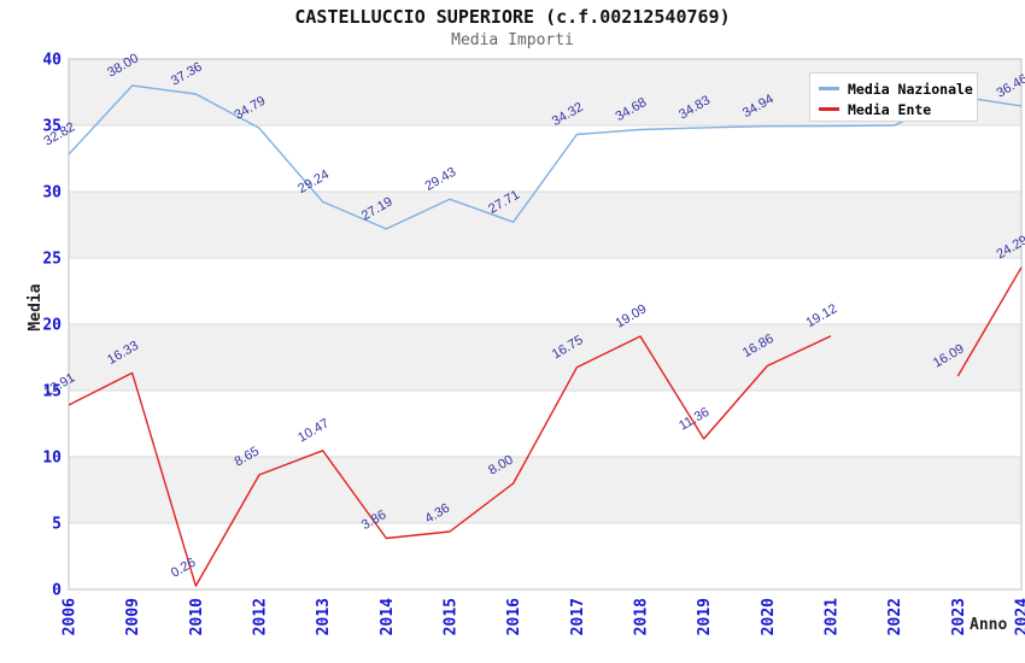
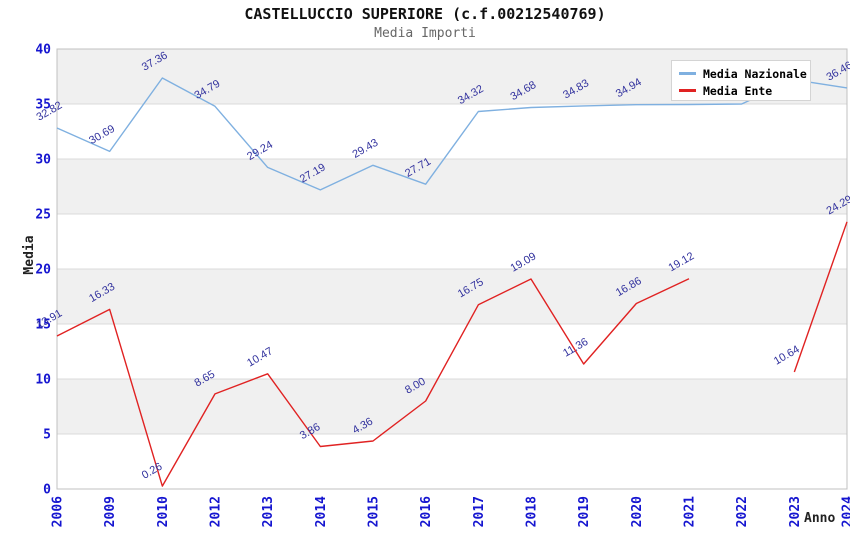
Media Nazionale/2009: 38.00 -> 30.69
Media Ente/2023: 16.09 -> 10.64
